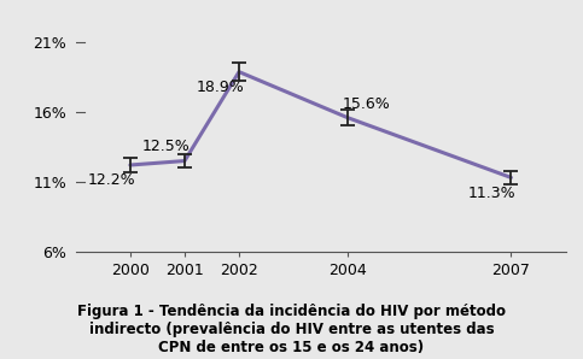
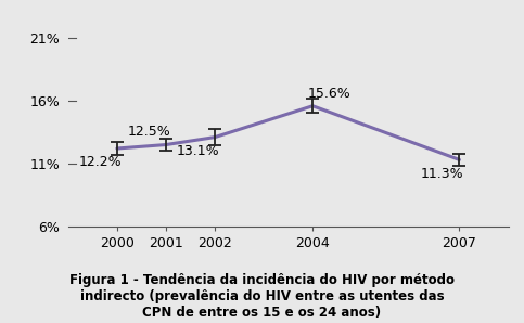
2002: 18.9% -> 13.1%
